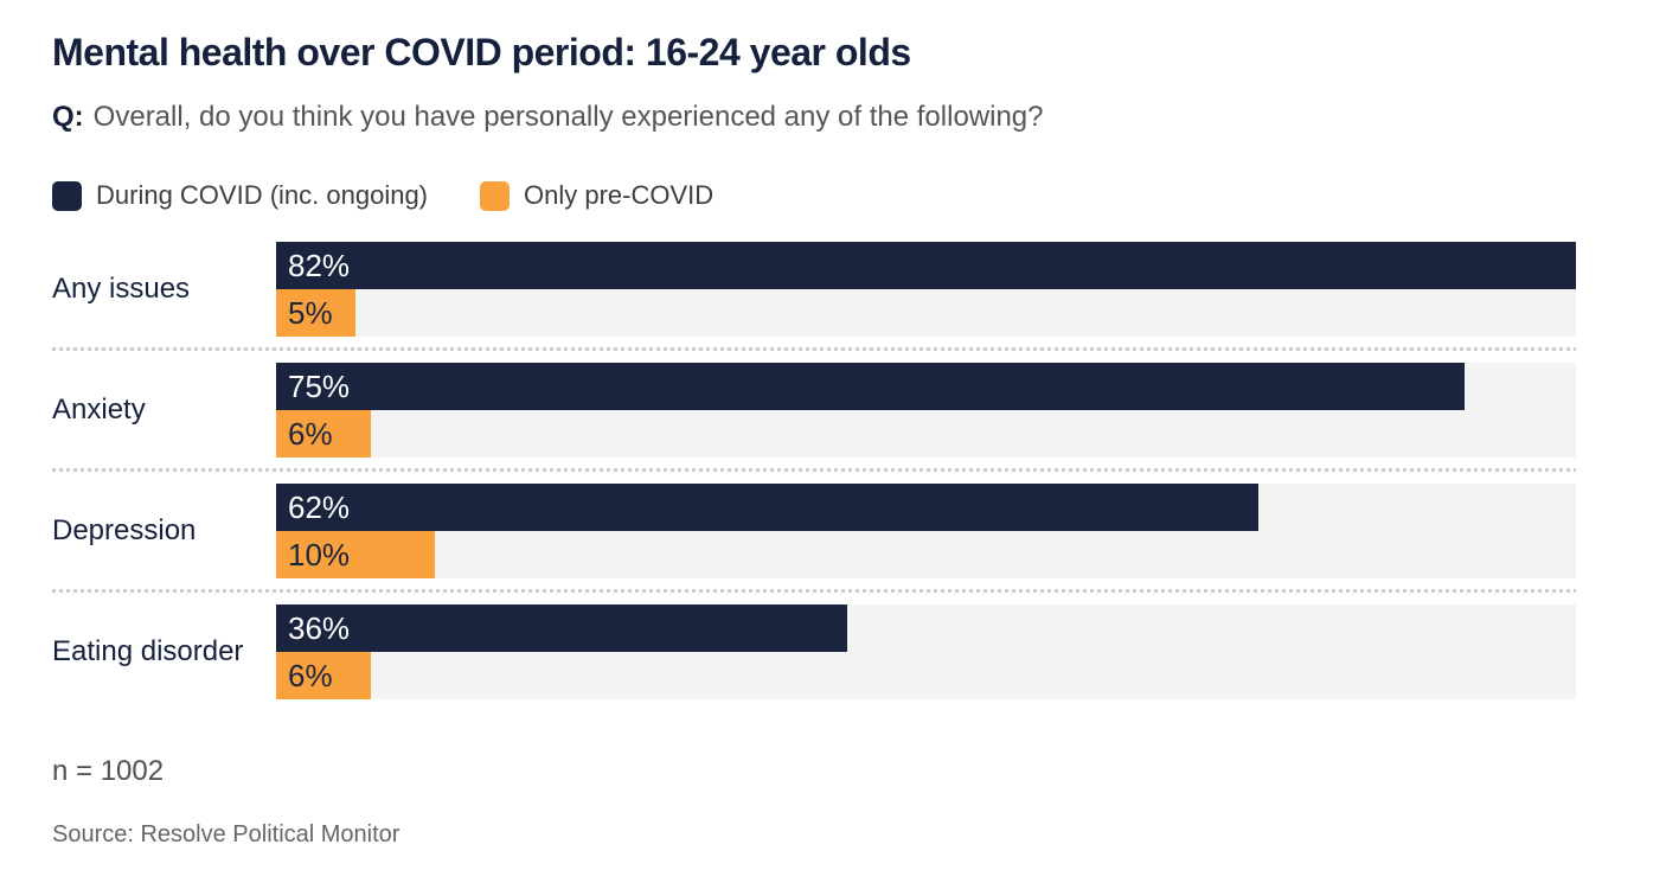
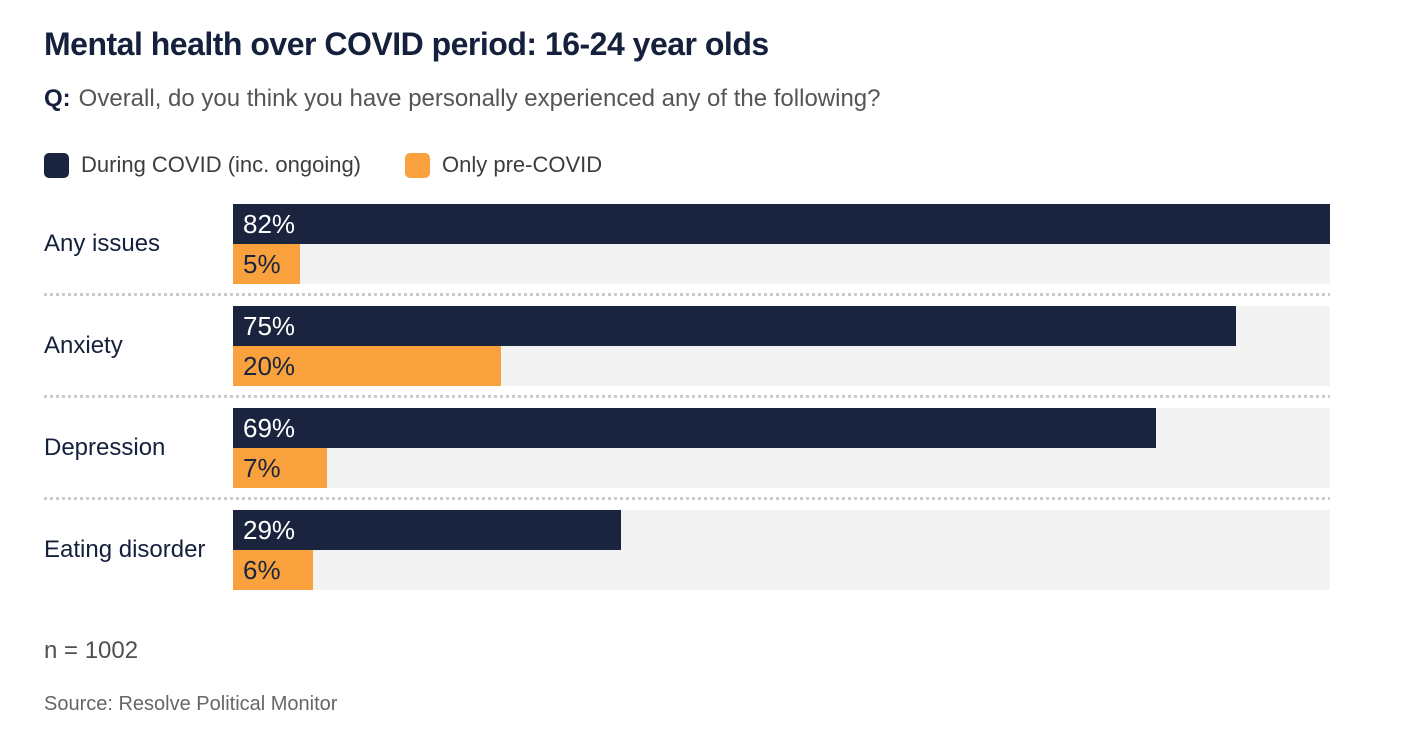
Only pre-COVID/Anxiety: 6% -> 20%
During COVID (inc. ongoing)/Depression: 62% -> 69%
Only pre-COVID/Depression: 10% -> 7%
During COVID (inc. ongoing)/Eating disorder: 36% -> 29%
